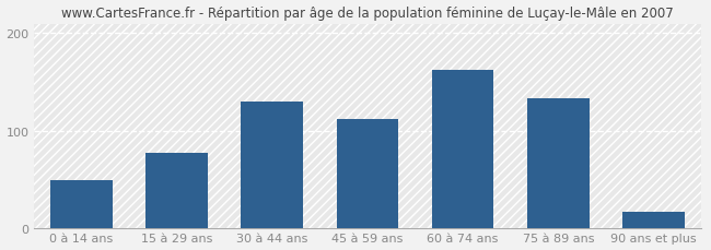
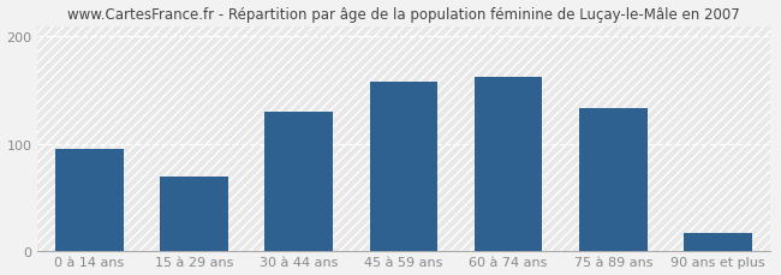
0 à 14 ans: 50 -> 95
15 à 29 ans: 78 -> 70
45 à 59 ans: 112 -> 158
